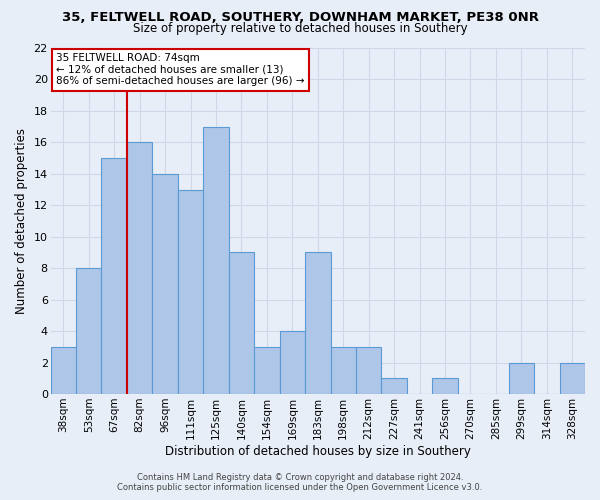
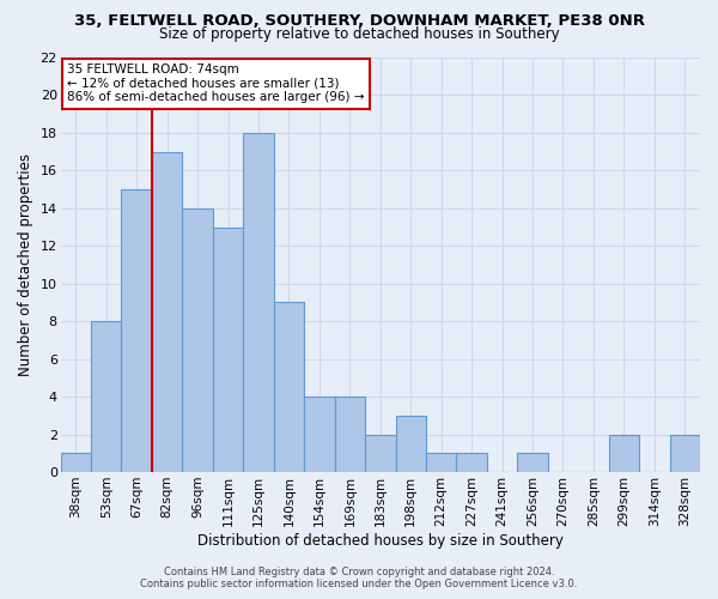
38sqm: 3 -> 1
82sqm: 16 -> 17
125sqm: 17 -> 18
154sqm: 3 -> 4
183sqm: 9 -> 2
212sqm: 3 -> 1
